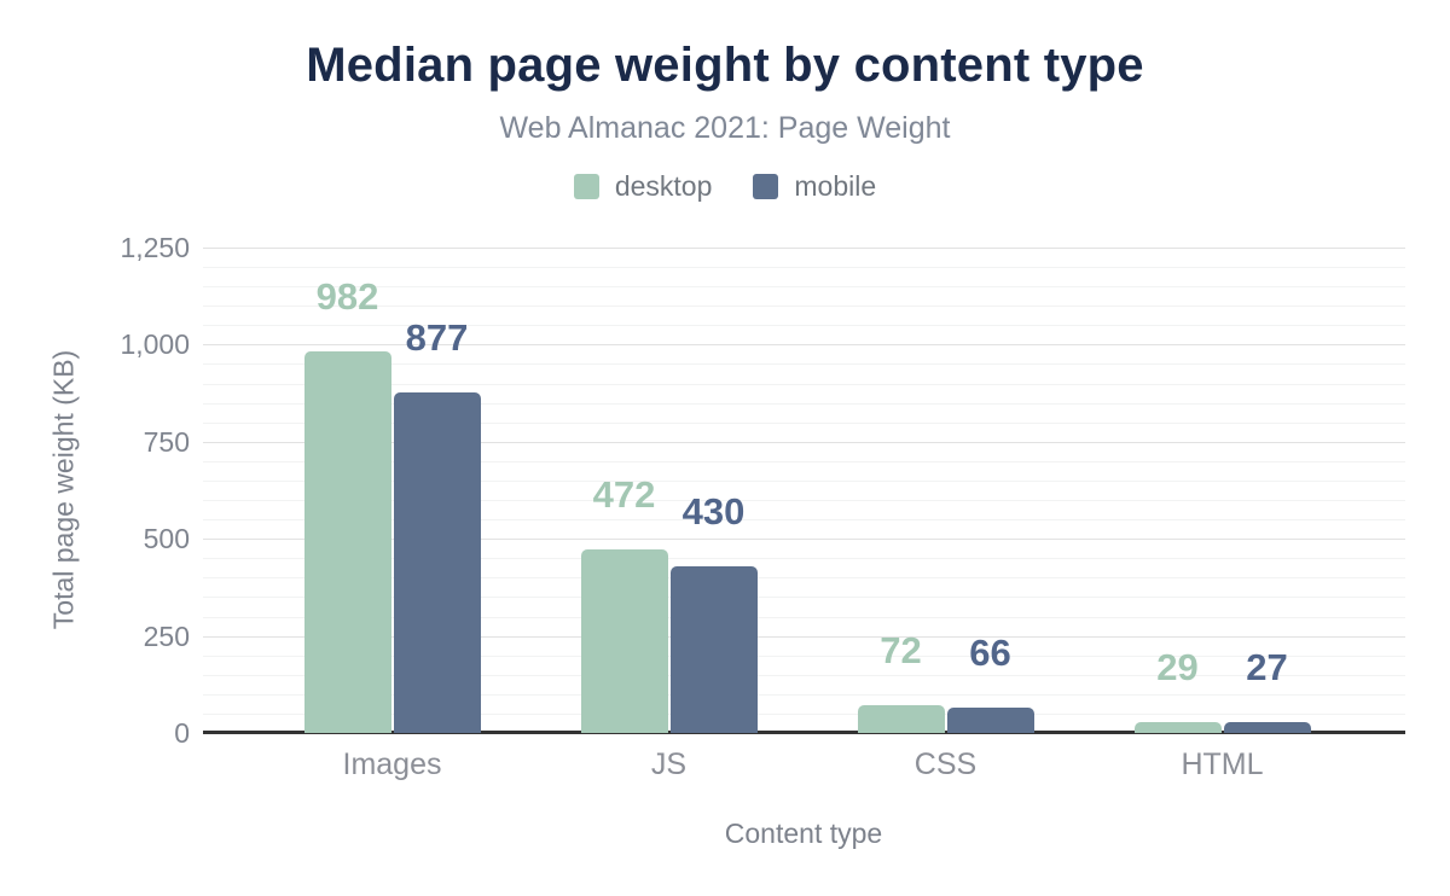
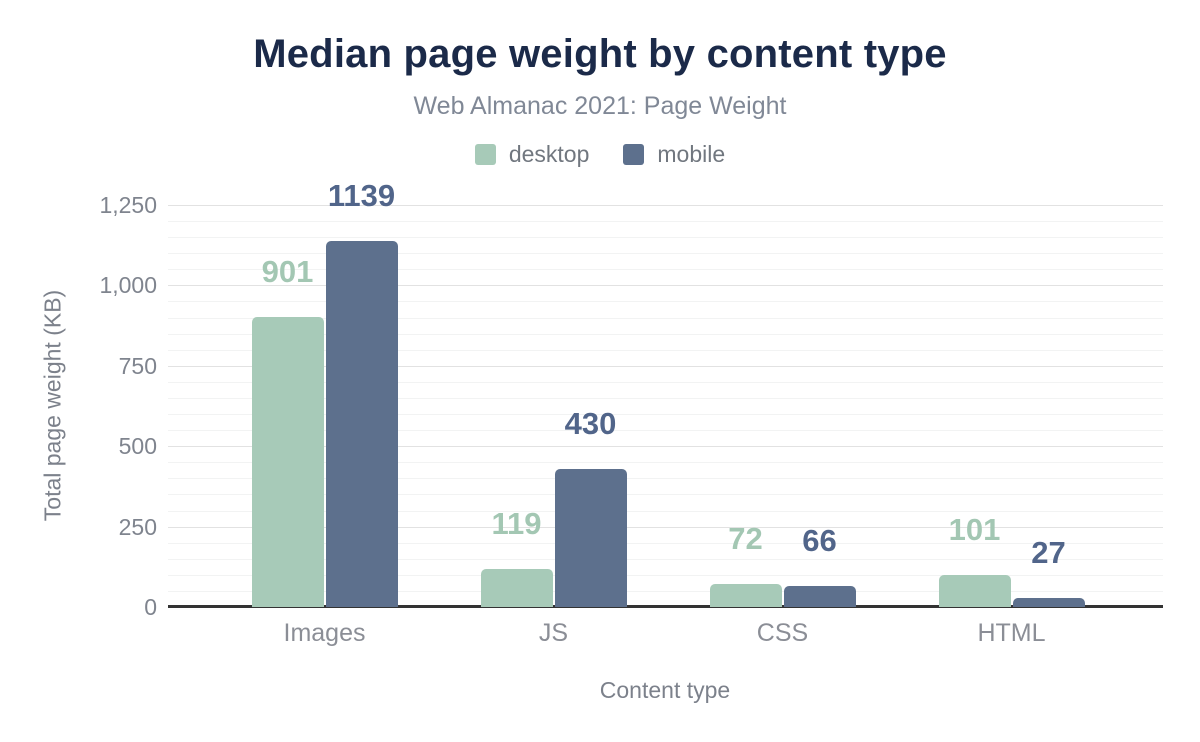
desktop/Images: 982 -> 901
mobile/Images: 877 -> 1139
desktop/JS: 472 -> 119
desktop/HTML: 29 -> 101
